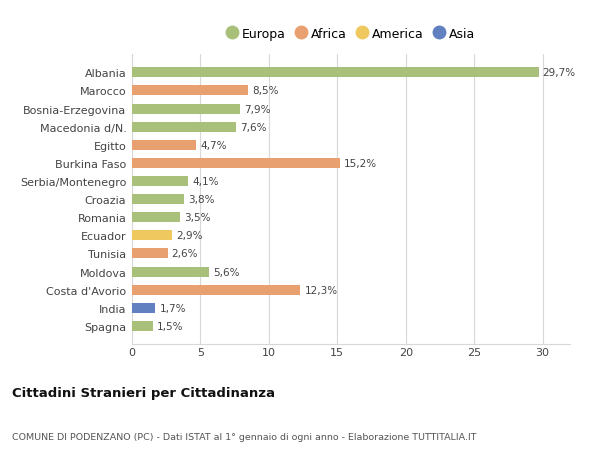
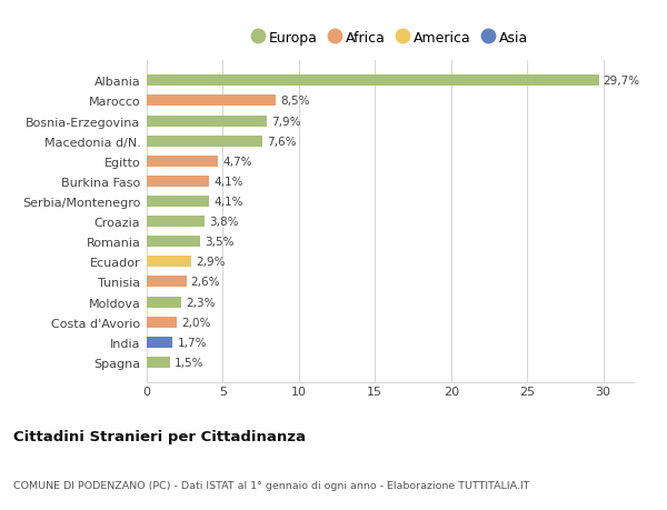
Burkina Faso: 15,2% -> 4,1%
Moldova: 5,6% -> 2,3%
Costa d'Avorio: 12,3% -> 2,0%
